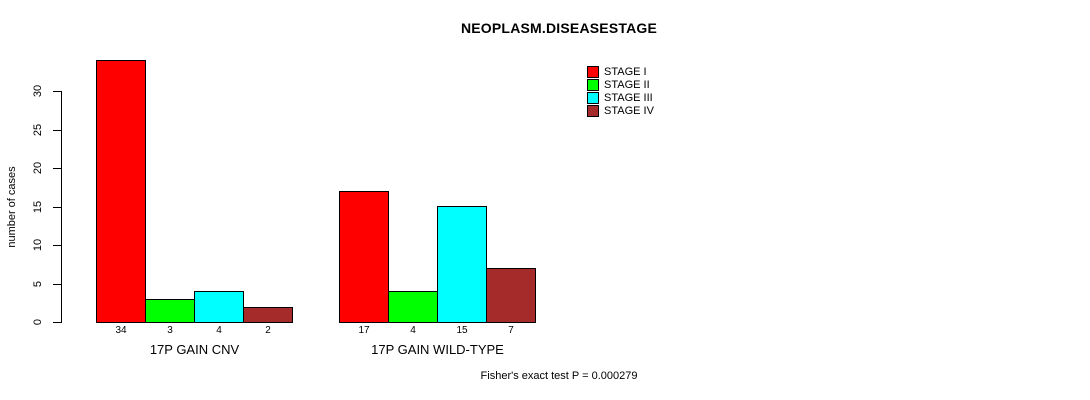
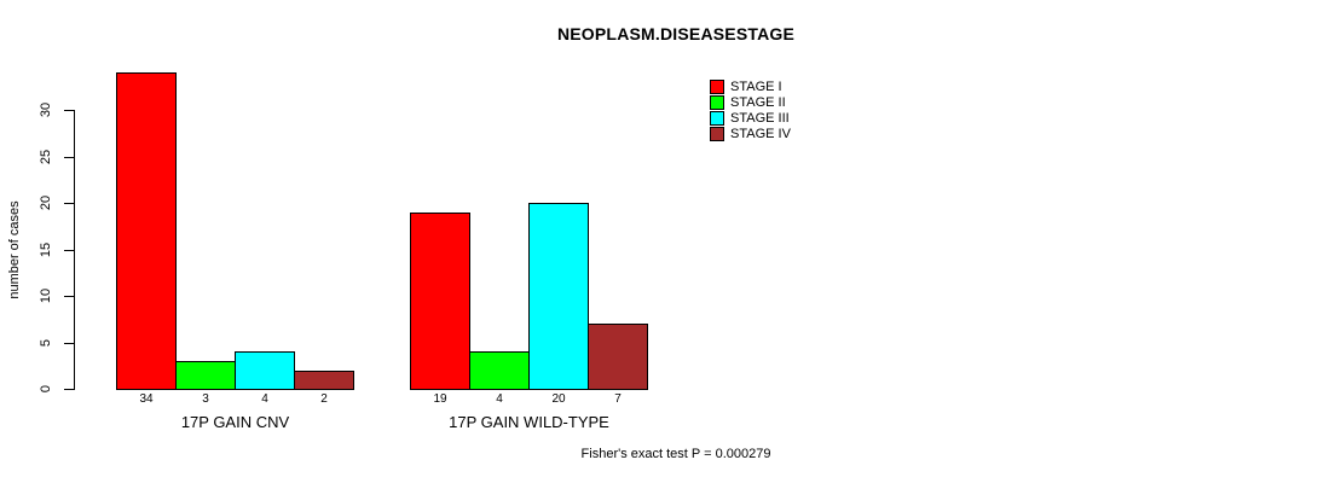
STAGE I/17P GAIN WILD-TYPE: 17 -> 19
STAGE III/17P GAIN WILD-TYPE: 15 -> 20
